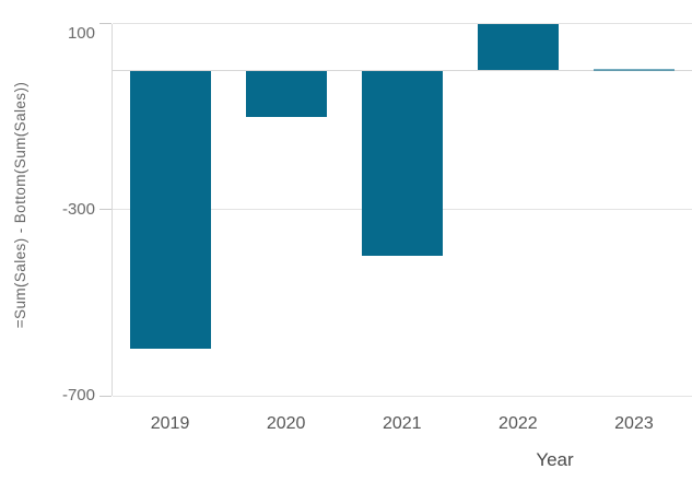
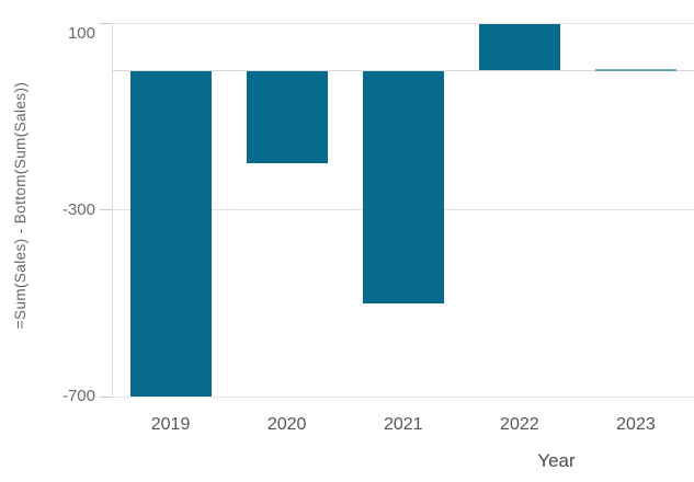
2019: -600 -> -700
2020: -100 -> -200
2021: -400 -> -500
